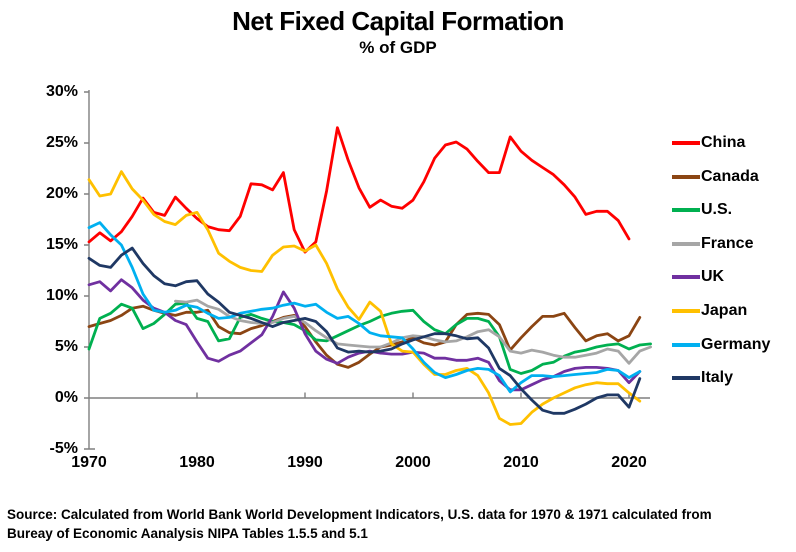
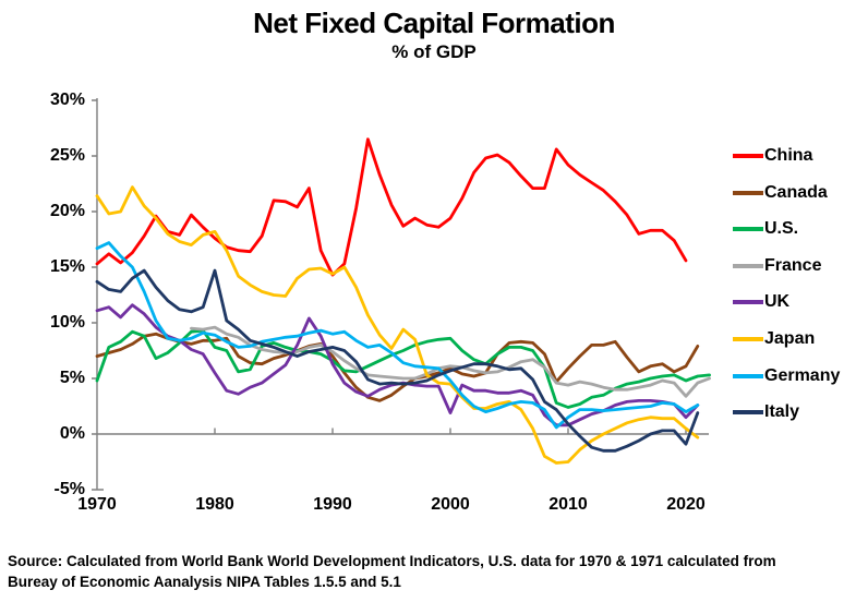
Italy/1980: 11.5% -> 14.7%
UK/2000: 4.5% -> 1.9%
